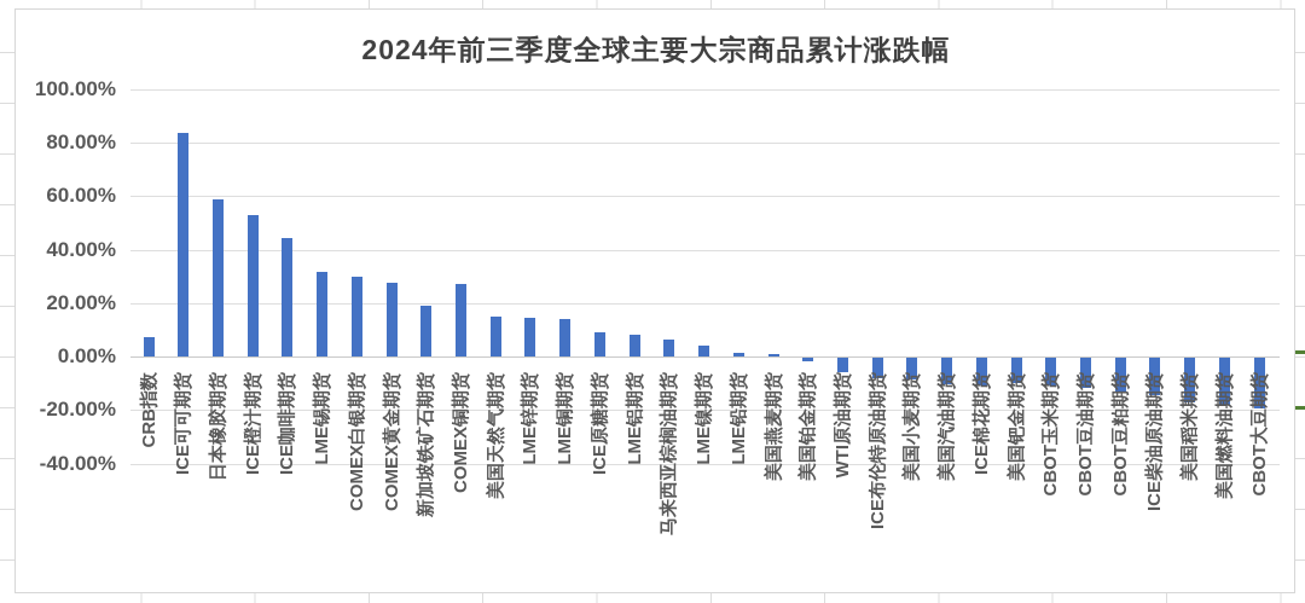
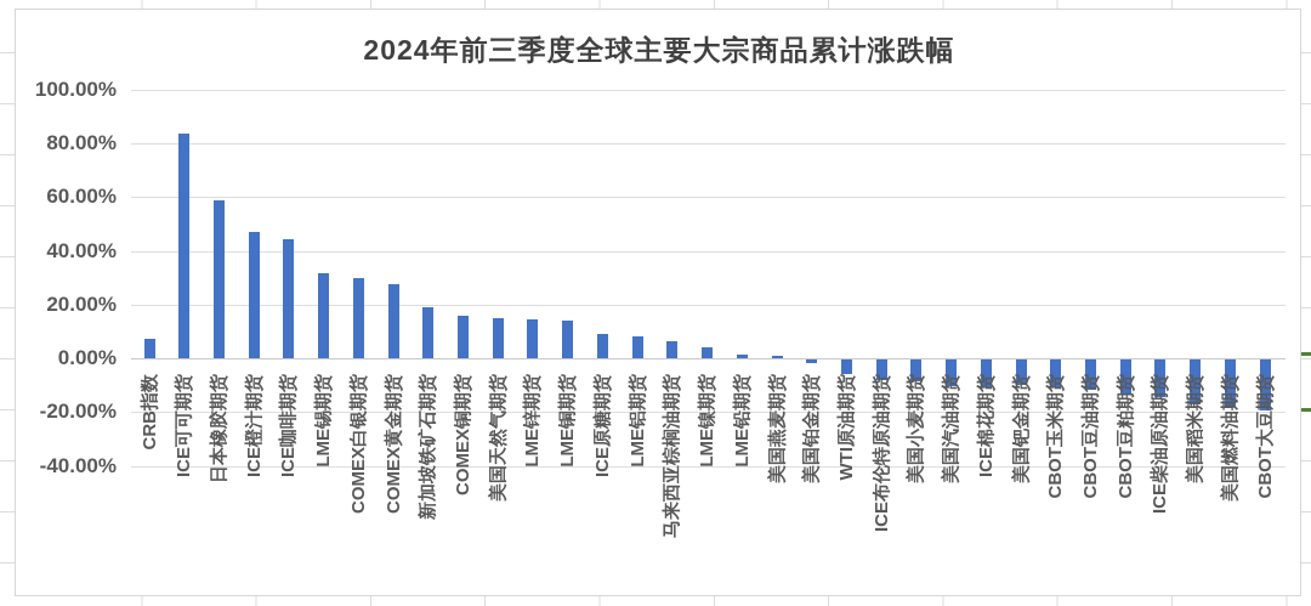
ICE橙汁期货: 53% -> 47%
COMEX铜期货: 27% -> 16%
